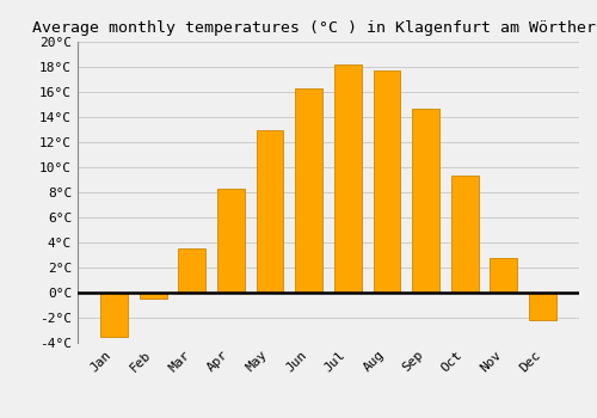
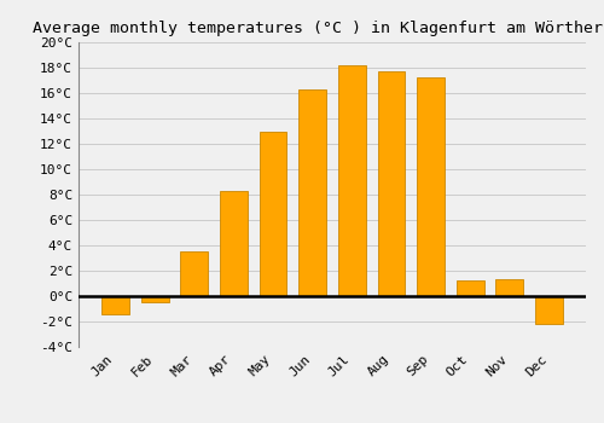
Jan: -3.5°C -> -1.4°C
Sep: 14.7°C -> 17.2°C
Oct: 9.3°C -> 1.2°C
Nov: 2.8°C -> 1.3°C
